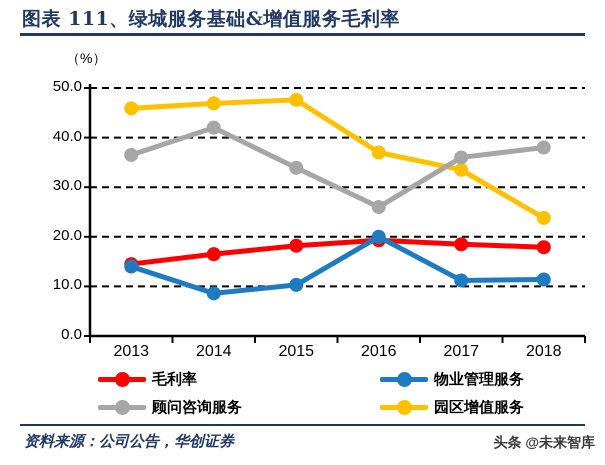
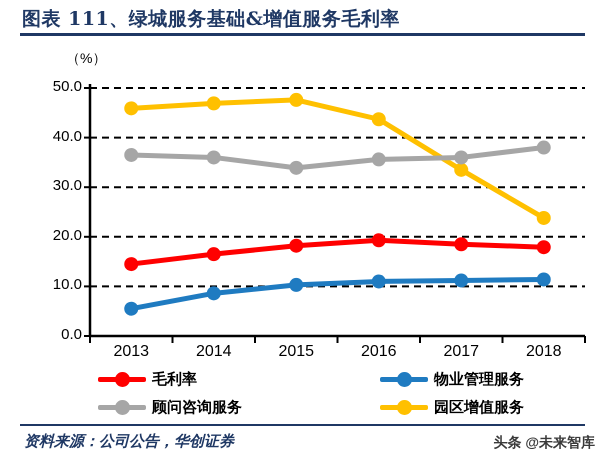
物业管理服务/2013: 14 -> 6
顾问咨询服务/2014: 42 -> 36
物业管理服务/2016: 20 -> 11
顾问咨询服务/2016: 26 -> 36
园区增值服务/2016: 37 -> 44
